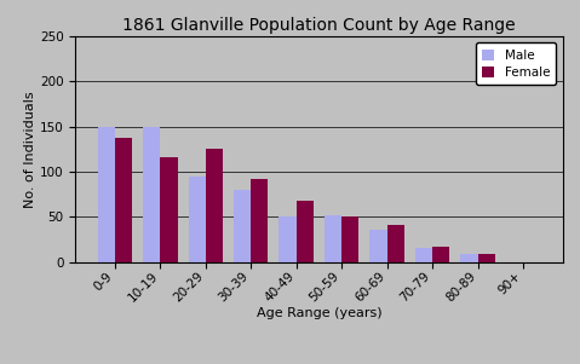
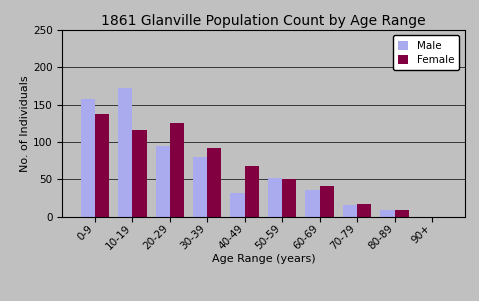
Male/0-9: 149 -> 158
Male/10-19: 150 -> 172
Male/40-49: 51 -> 32
